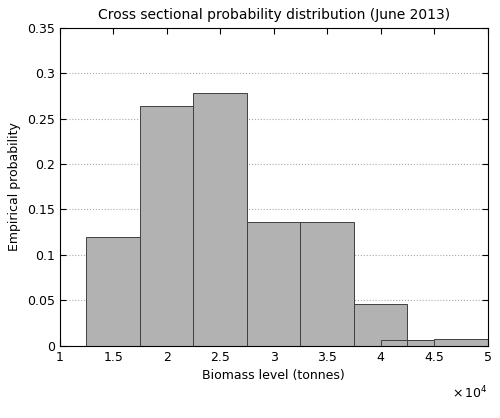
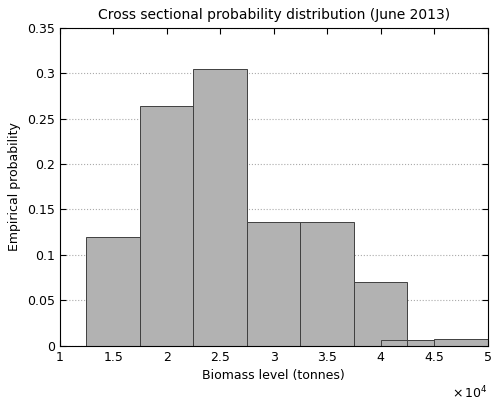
2.5: 0.278 -> 0.304
4: 0.046 -> 0.070
